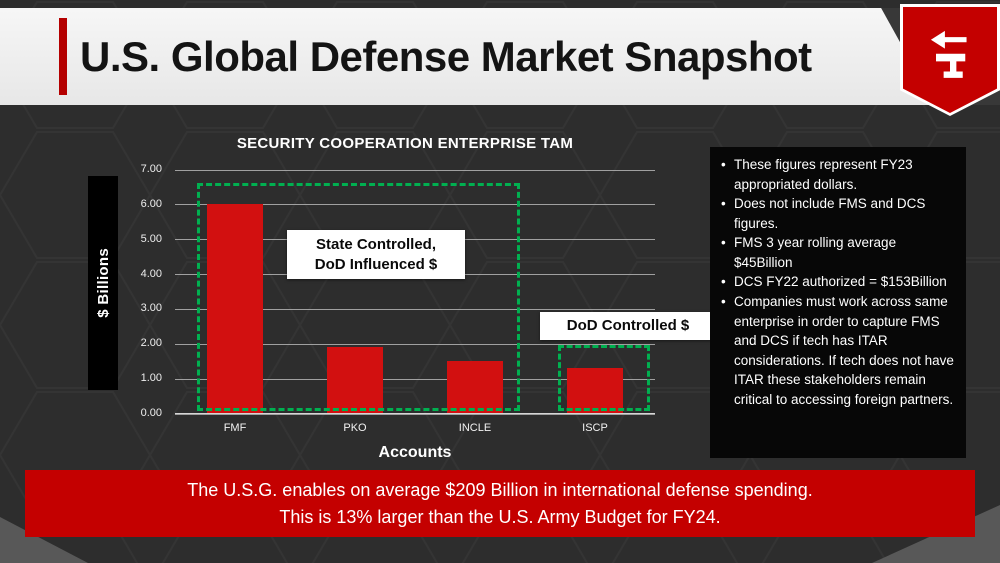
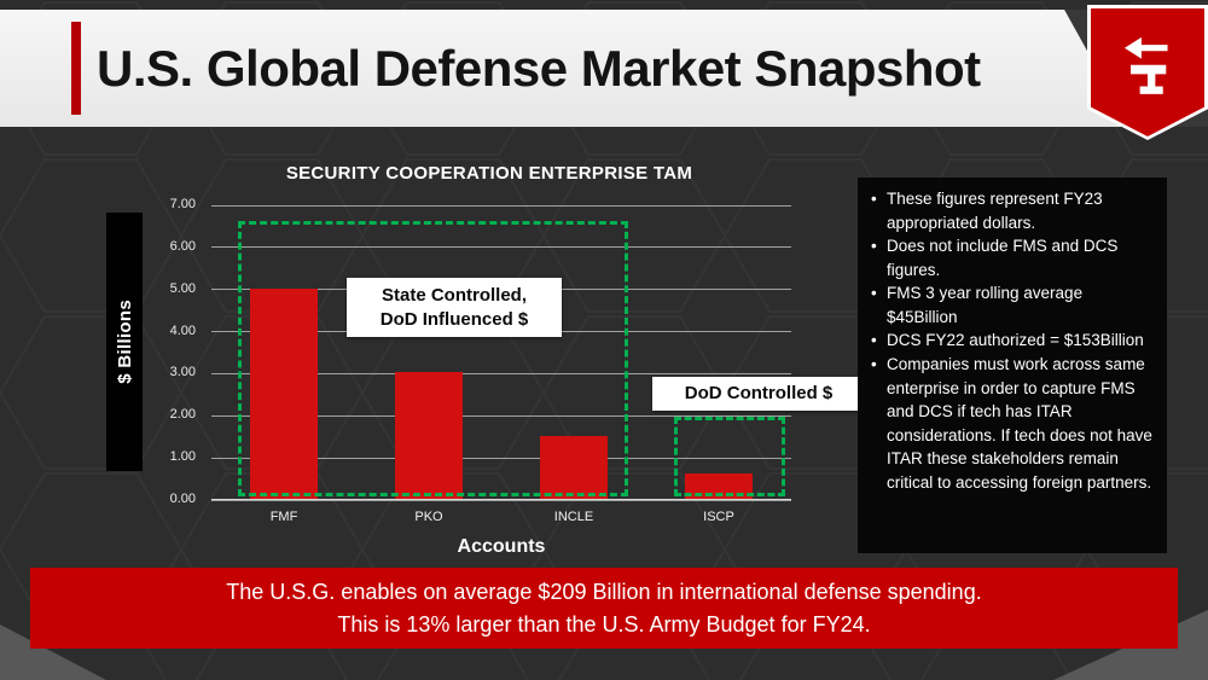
FMF: 6.0 -> 5.0
PKO: 1.9 -> 3.0
ISCP: 1.3 -> 0.6
